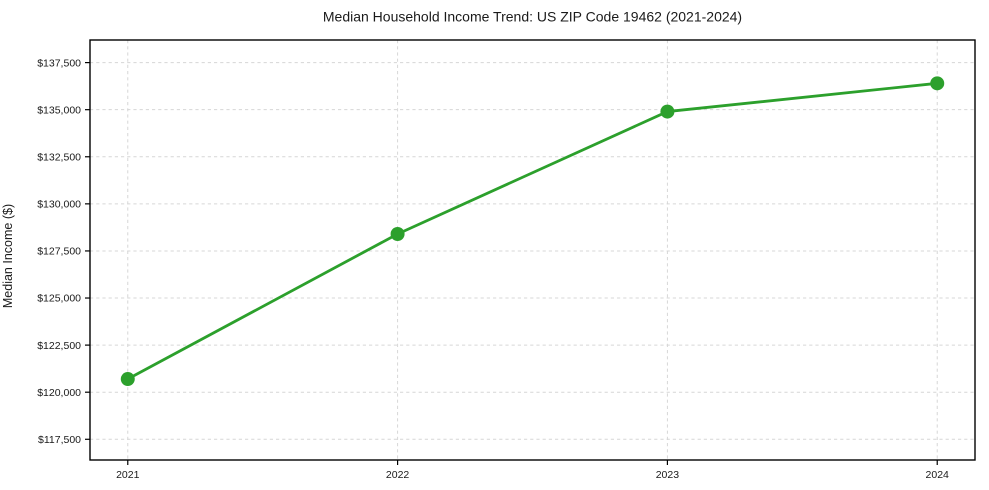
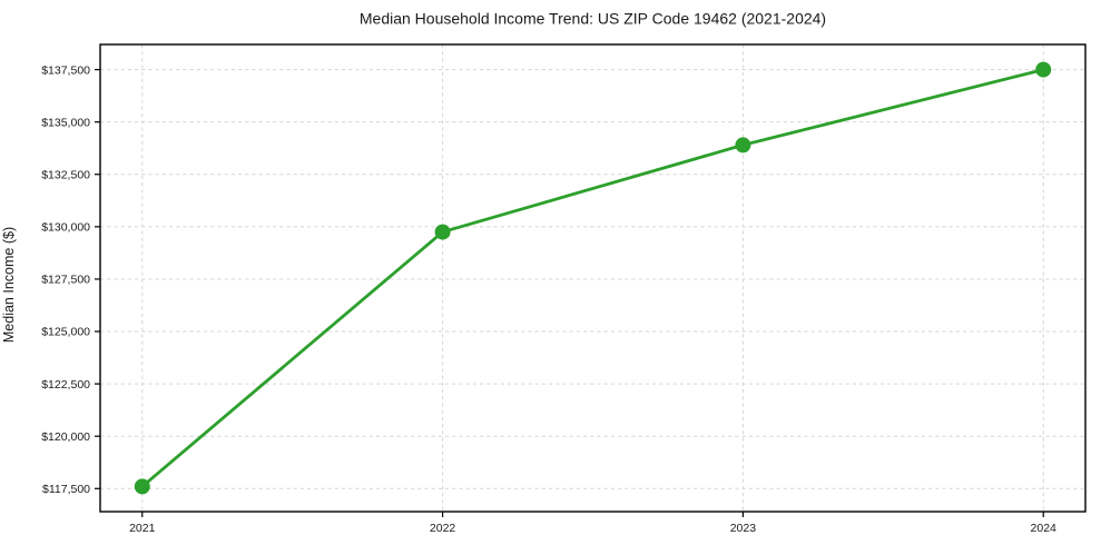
2021: $120700 -> $117600
2022: $128400 -> $129800
2023: $134900 -> $133900
2024: $136400 -> $137500
